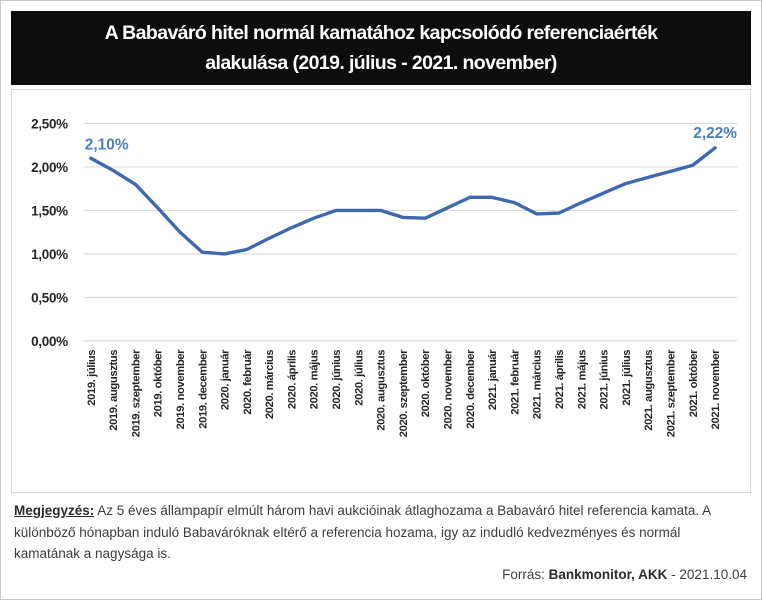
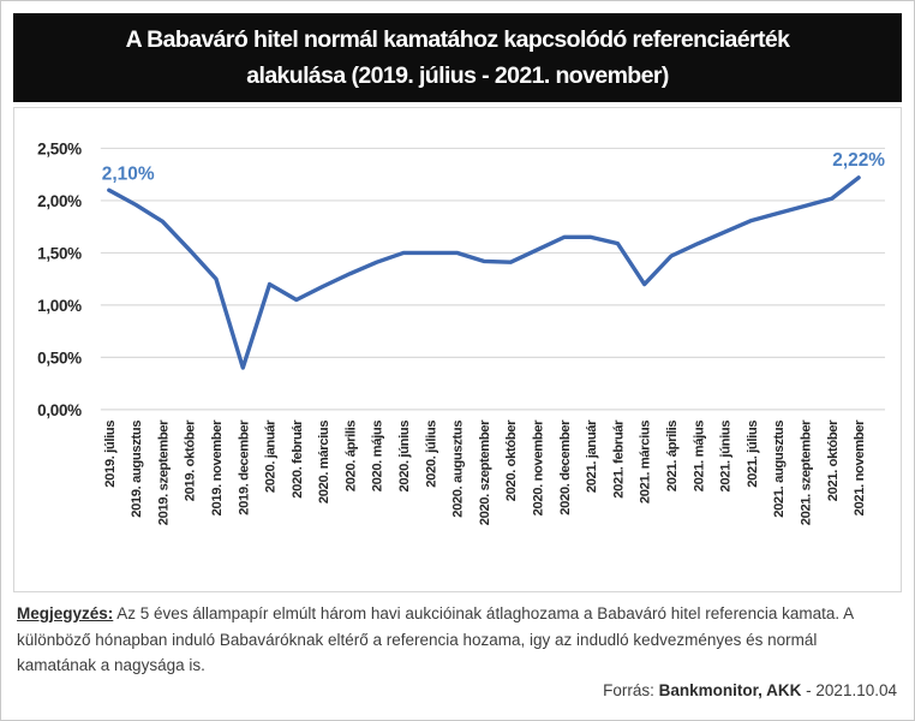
2019. december: 1,0% -> 0,4%
2020. január: 1,0% -> 1,2%
2021. március: 1,5% -> 1,2%
